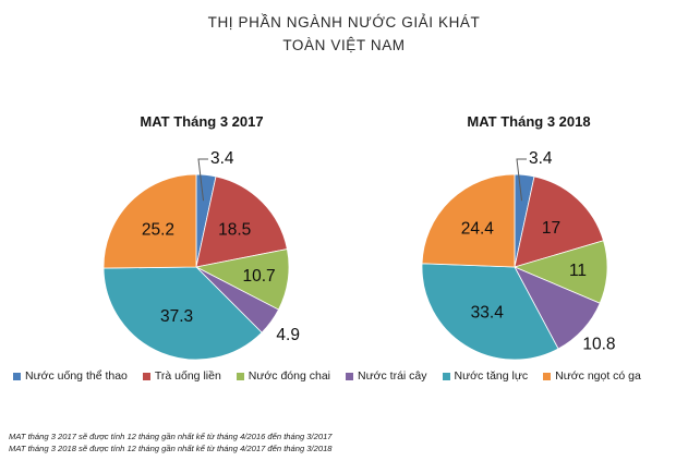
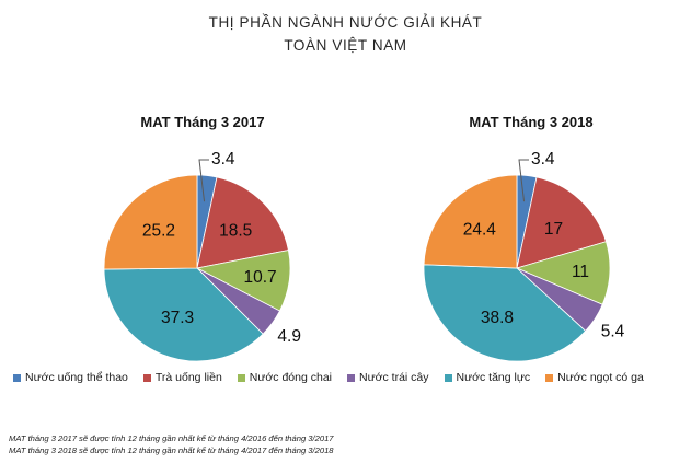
MAT Tháng 3 2018/Nước trái cây: 10.8 -> 5.4
MAT Tháng 3 2018/Nước tăng lực: 33.4 -> 38.8
